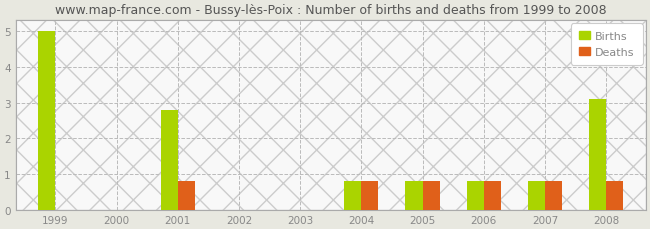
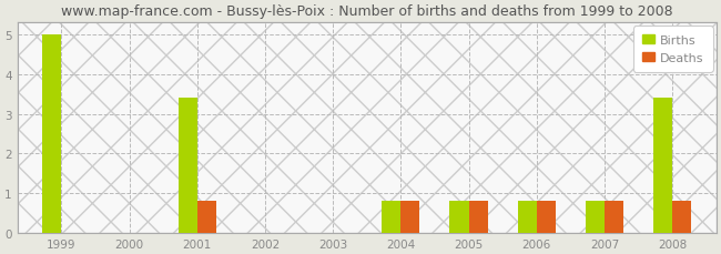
Births/2001: 2.8 -> 3.4
Births/2008: 3.1 -> 3.4
